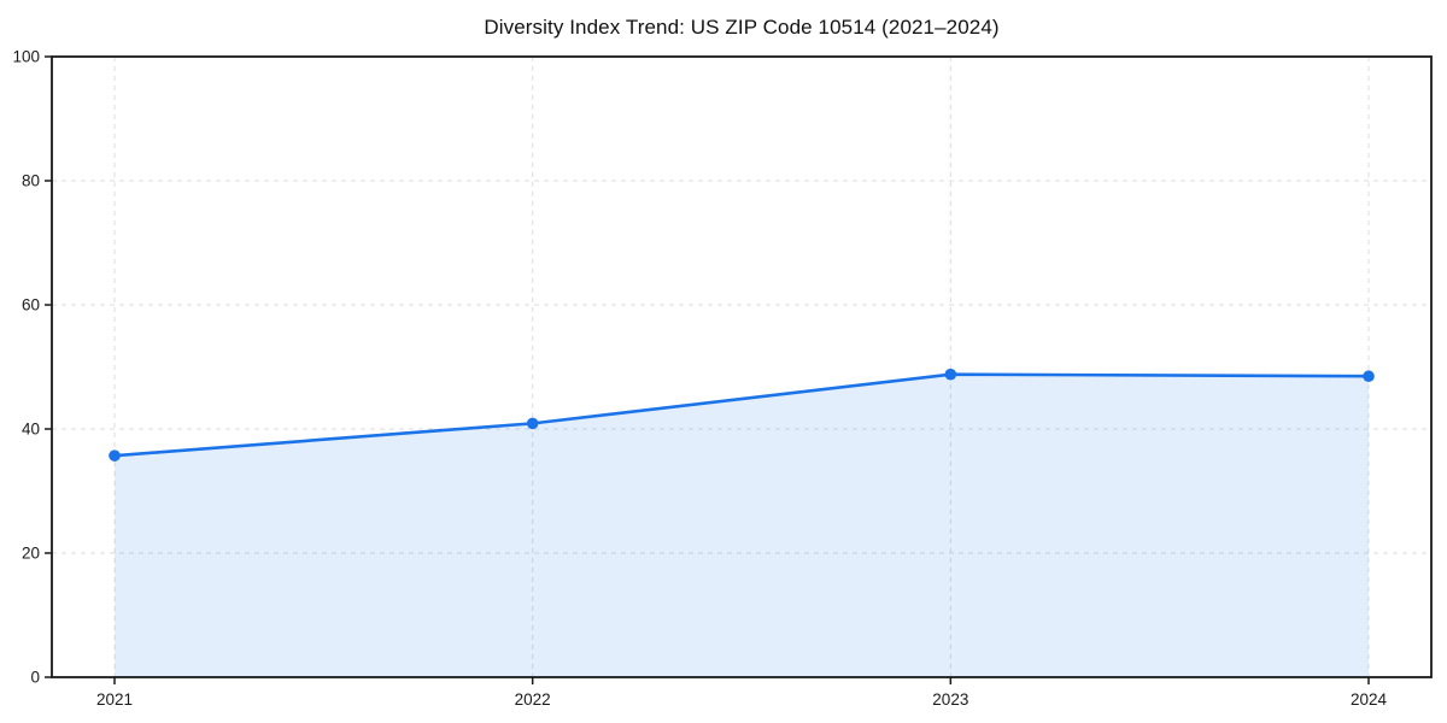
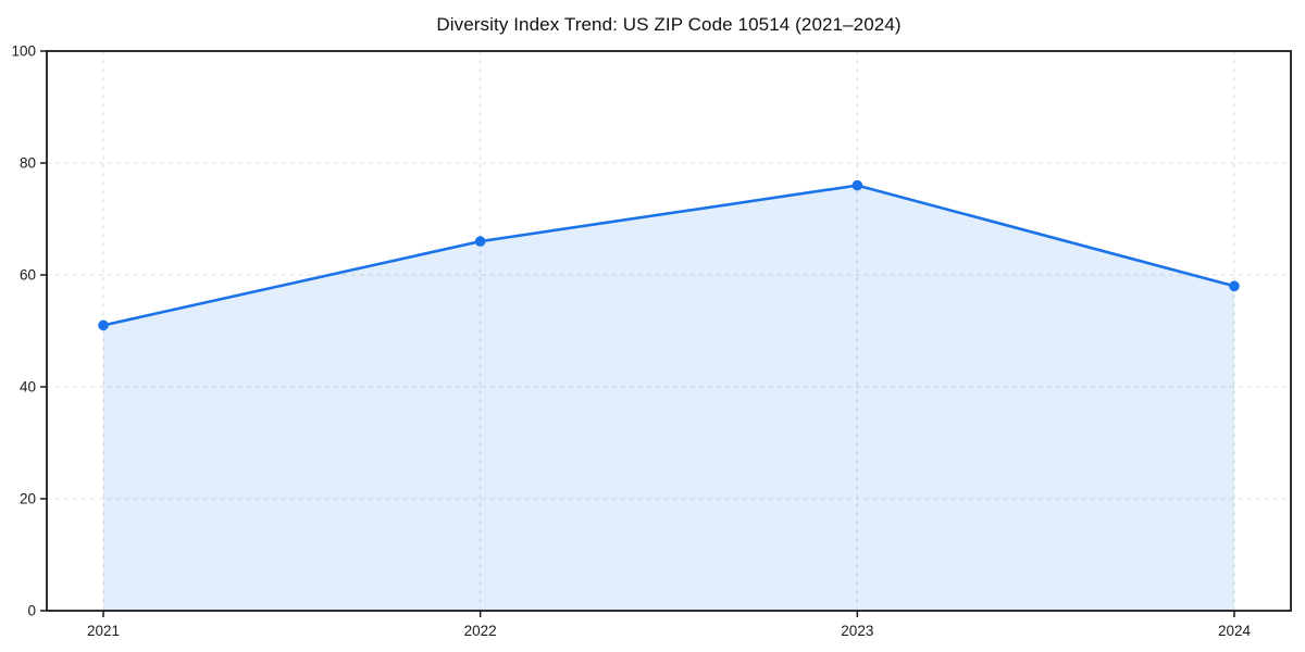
2021: 36 -> 51
2022: 41 -> 66
2023: 49 -> 76
2024: 48 -> 58
